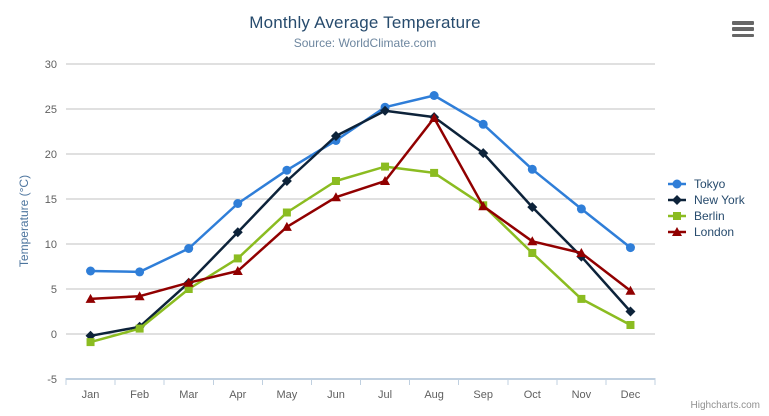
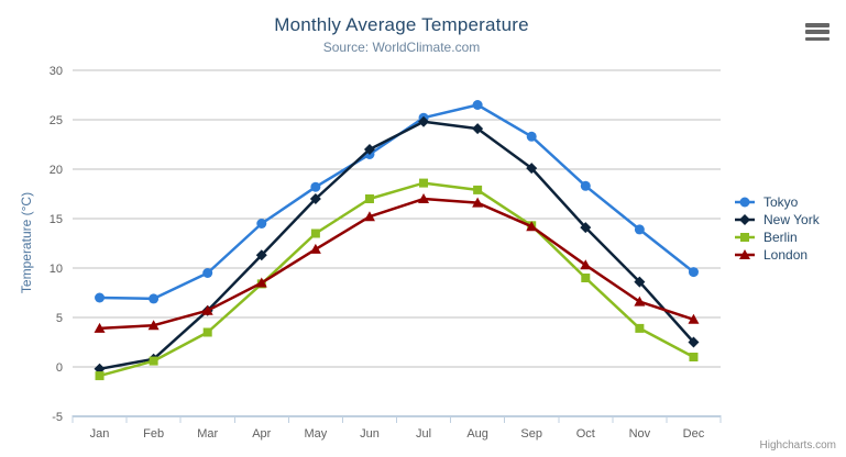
Berlin/Mar: 5 -> 4
London/Apr: 7 -> 8
London/Aug: 24 -> 17
London/Nov: 9 -> 7
